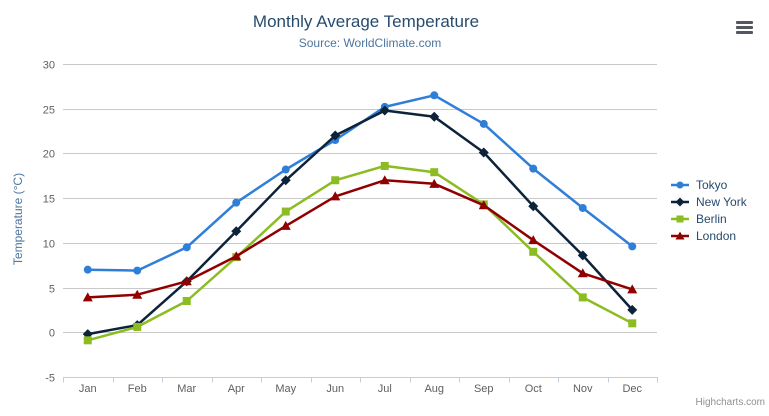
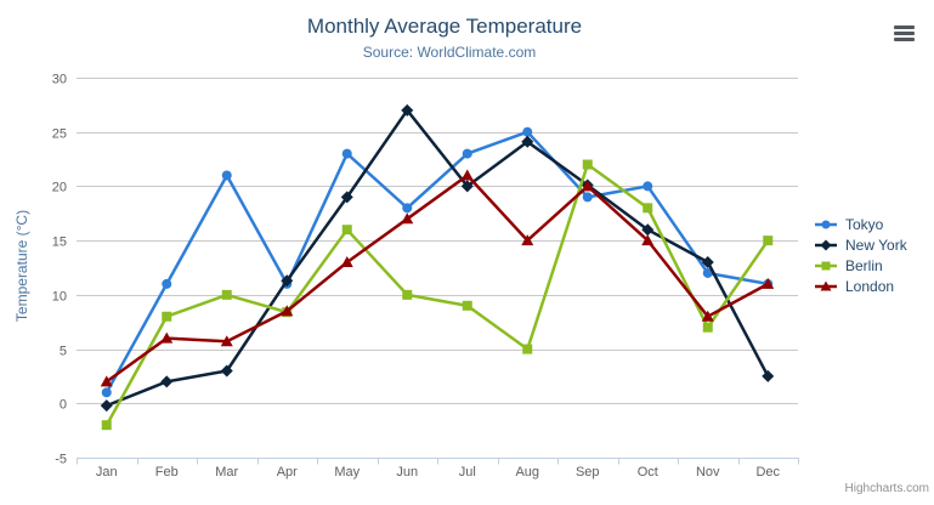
Tokyo/Jan: 7 -> 1
Berlin/Jan: -1 -> -2
London/Jan: 4 -> 2
Tokyo/Feb: 7 -> 11
New York/Feb: 1 -> 2
Berlin/Feb: 1 -> 8
London/Feb: 4 -> 6
Tokyo/Mar: 10 -> 21
New York/Mar: 6 -> 3
Berlin/Mar: 4 -> 10
Tokyo/Apr: 14 -> 11
Tokyo/May: 18 -> 23
New York/May: 17 -> 19
Berlin/May: 14 -> 16
London/May: 12 -> 13
Tokyo/Jun: 22 -> 18
New York/Jun: 22 -> 27
Berlin/Jun: 17 -> 10
London/Jun: 15 -> 17
Tokyo/Jul: 25 -> 23
New York/Jul: 25 -> 20
Berlin/Jul: 19 -> 9
London/Jul: 17 -> 21
Tokyo/Aug: 26 -> 25
Berlin/Aug: 18 -> 5
London/Aug: 17 -> 15
Tokyo/Sep: 23 -> 19
Berlin/Sep: 14 -> 22
London/Sep: 14 -> 20
Tokyo/Oct: 18 -> 20
New York/Oct: 14 -> 16
Berlin/Oct: 9 -> 18
London/Oct: 10 -> 15
Tokyo/Nov: 14 -> 12
New York/Nov: 9 -> 13
Berlin/Nov: 4 -> 7
London/Nov: 7 -> 8
Tokyo/Dec: 10 -> 11
Berlin/Dec: 1 -> 15
London/Dec: 5 -> 11
